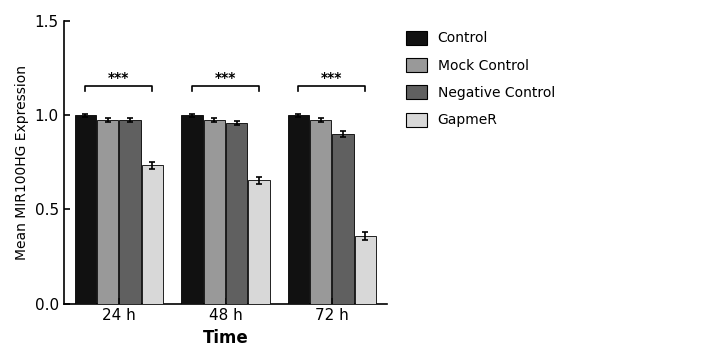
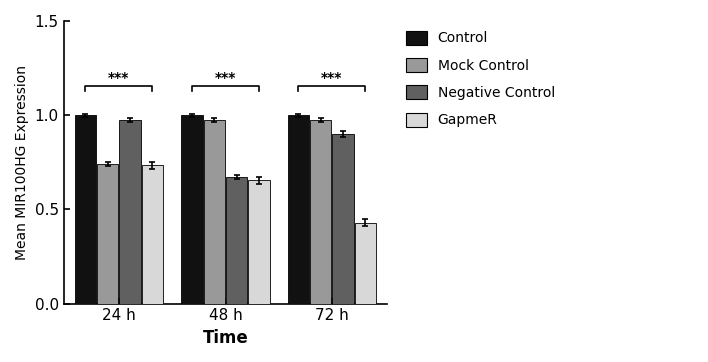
Mock Control/24 h: 0.97 -> 0.74
Negative Control/48 h: 0.96 -> 0.67
GapmeR/72 h: 0.36 -> 0.43
